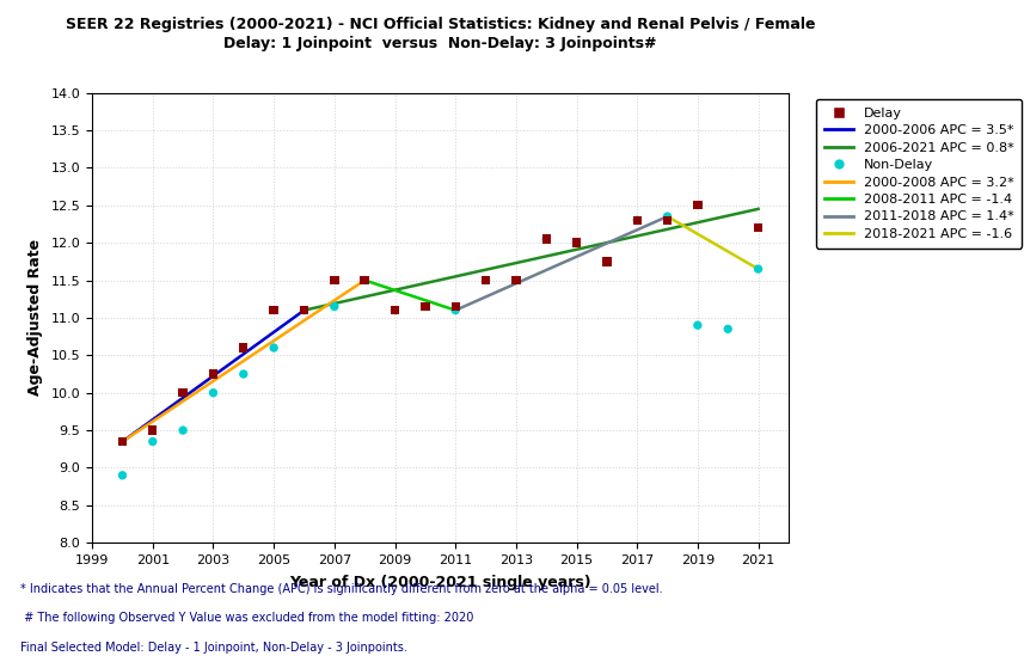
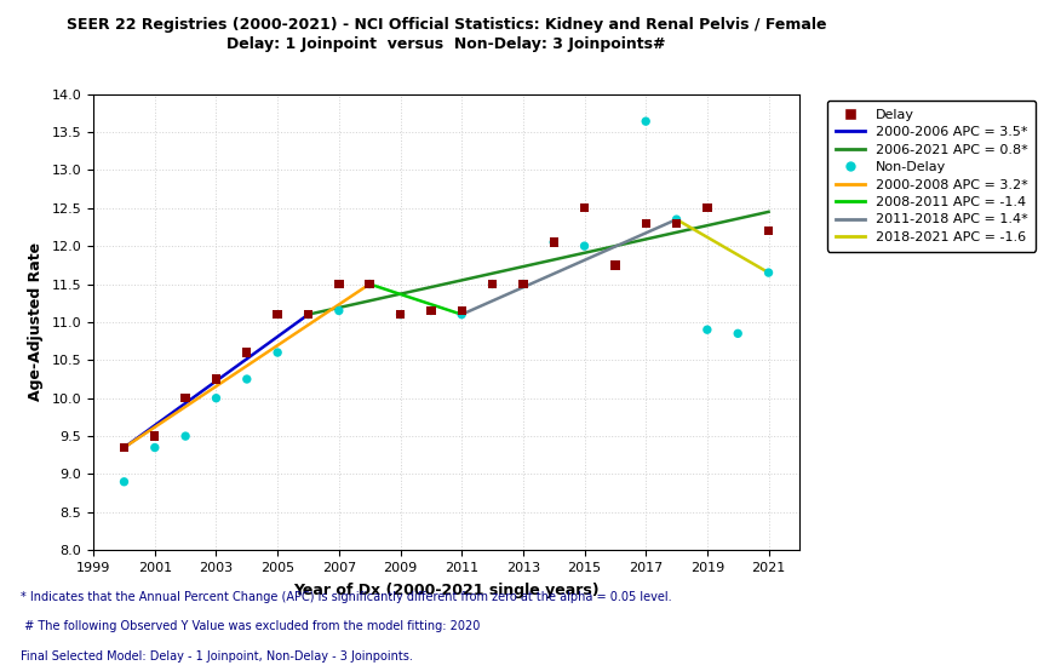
Delay/2015: 12.00 -> 12.50
Non-Delay/2017: 12.30 -> 13.64
